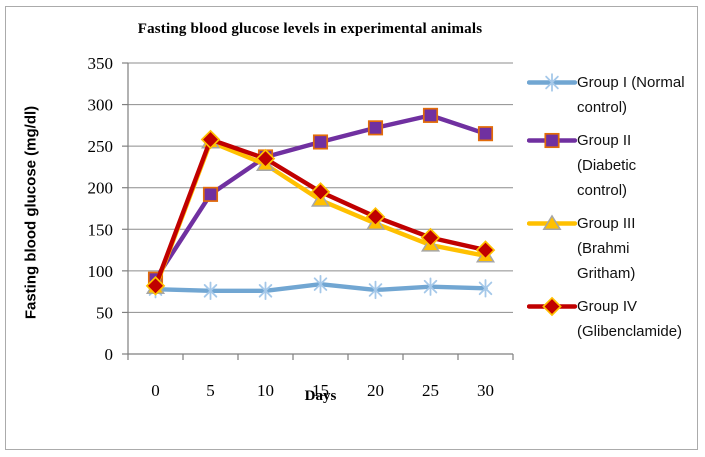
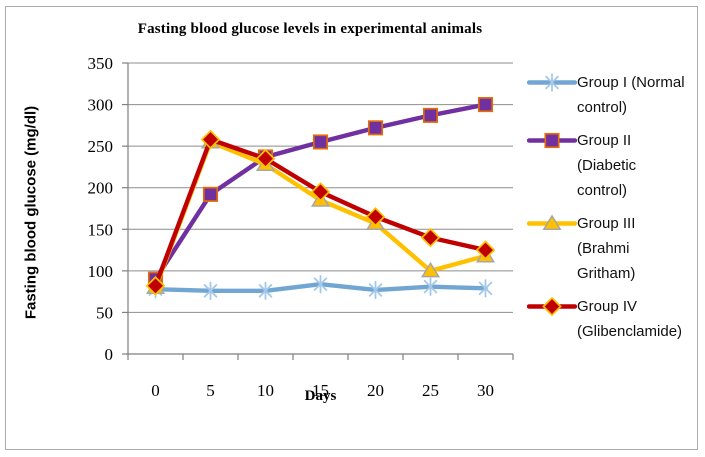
Group III (Brahmi Gritham)/25: 130 -> 100
Group II (Diabetic control)/30: 260 -> 300
